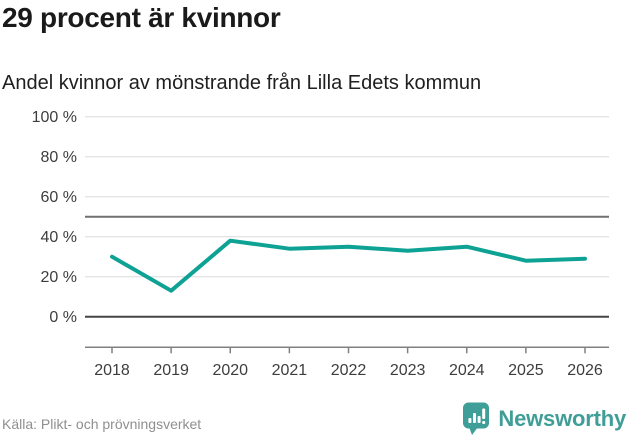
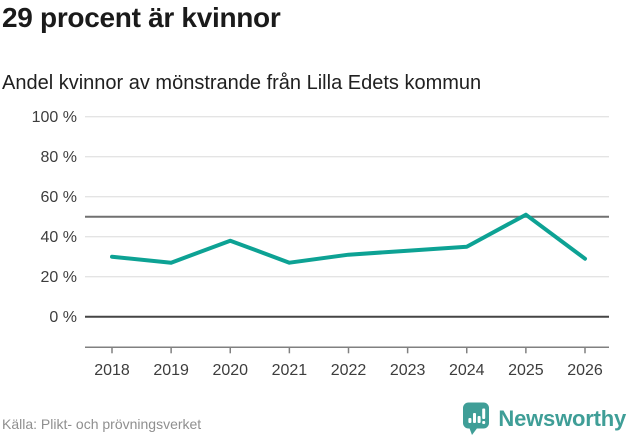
2019: 13% -> 27%
2021: 34% -> 27%
2022: 35% -> 31%
2025: 28% -> 51%
